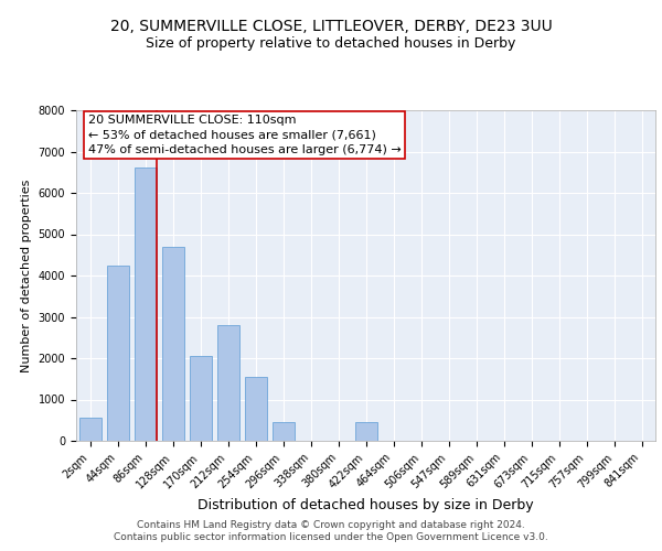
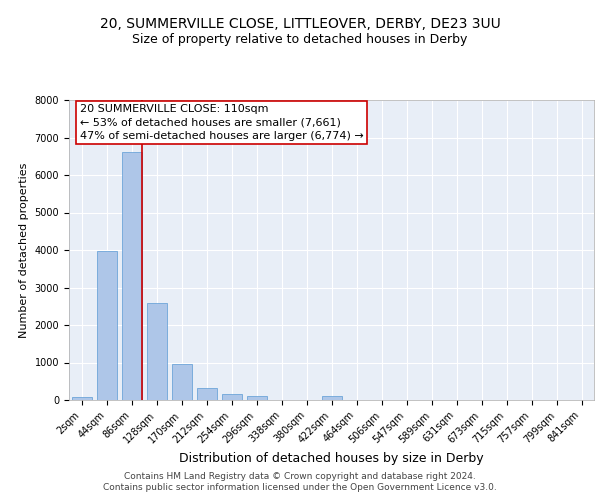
2sqm: 550 -> 80
44sqm: 4250 -> 3980
128sqm: 4700 -> 2600
170sqm: 2050 -> 950
212sqm: 2800 -> 310
254sqm: 1550 -> 150
296sqm: 450 -> 100
422sqm: 450 -> 100
